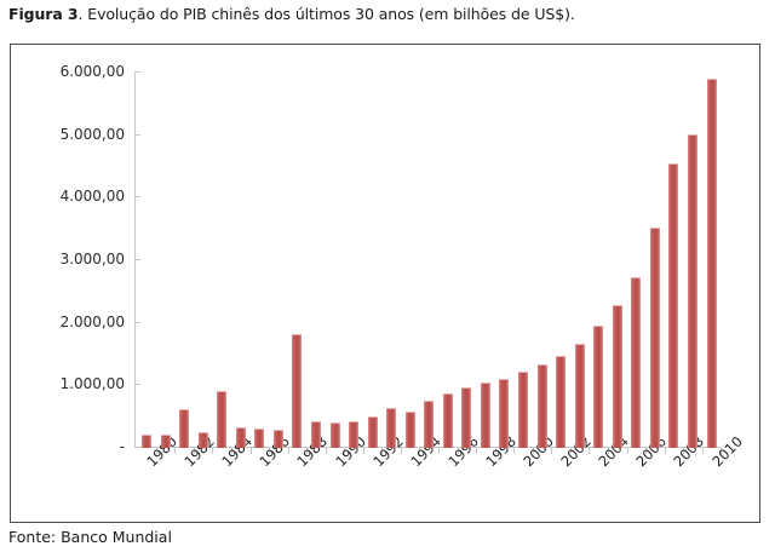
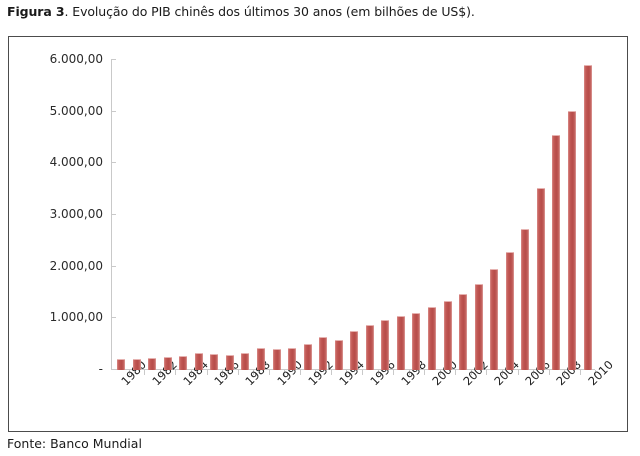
1982: 600 -> 200
1984: 900 -> 300
1988: 1800 -> 300
